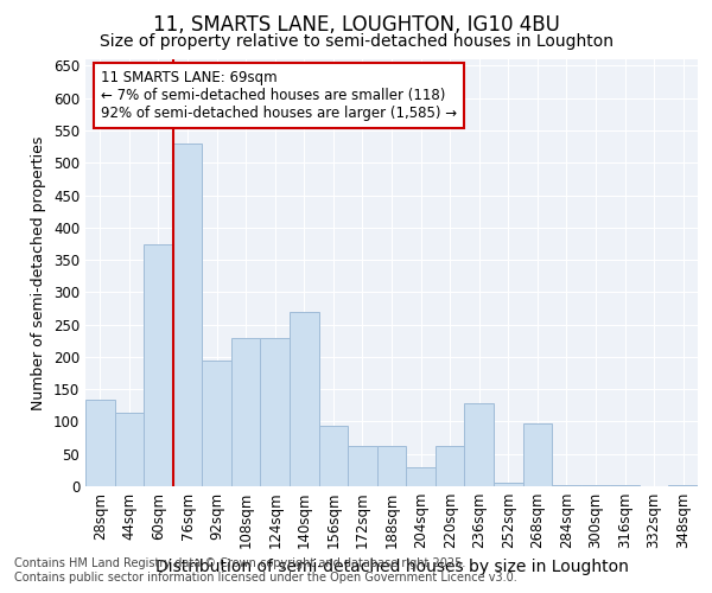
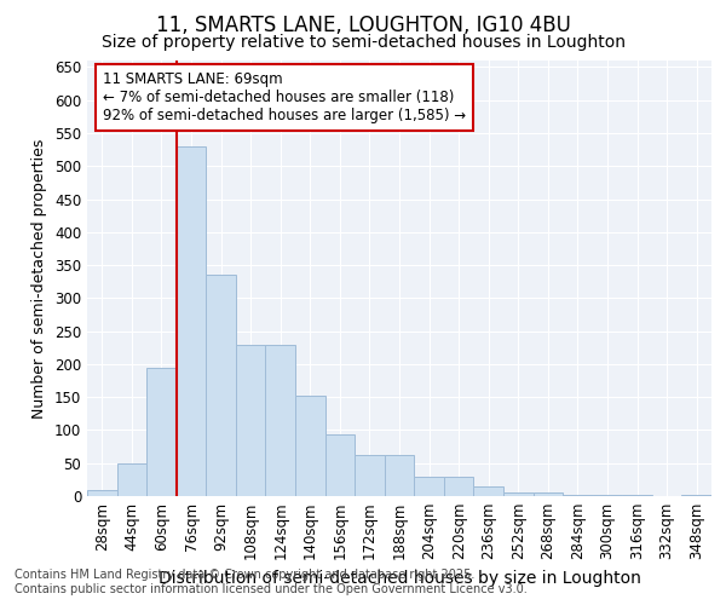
28sqm: 134 -> 10
44sqm: 114 -> 50
60sqm: 374 -> 195
92sqm: 194 -> 335
140sqm: 270 -> 152
220sqm: 62 -> 30
236sqm: 128 -> 14
268sqm: 98 -> 5
